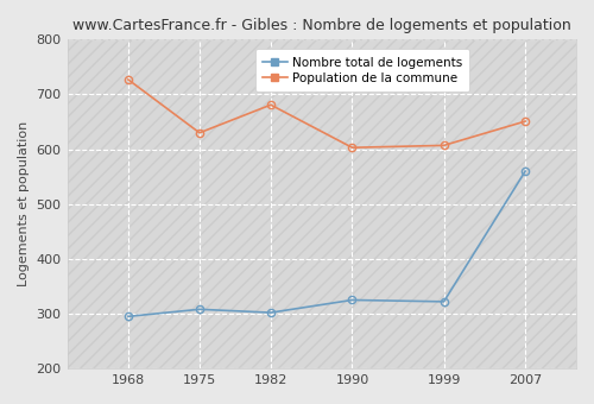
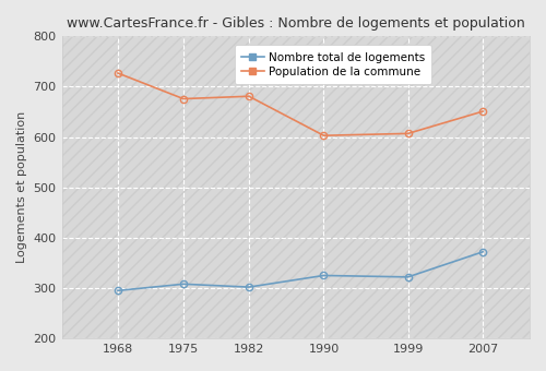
Population de la commune/1975: 630 -> 676
Nombre total de logements/2007: 560 -> 372
